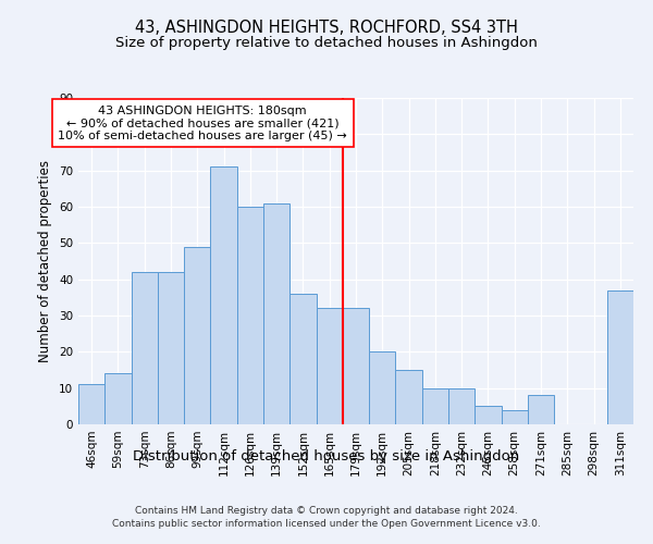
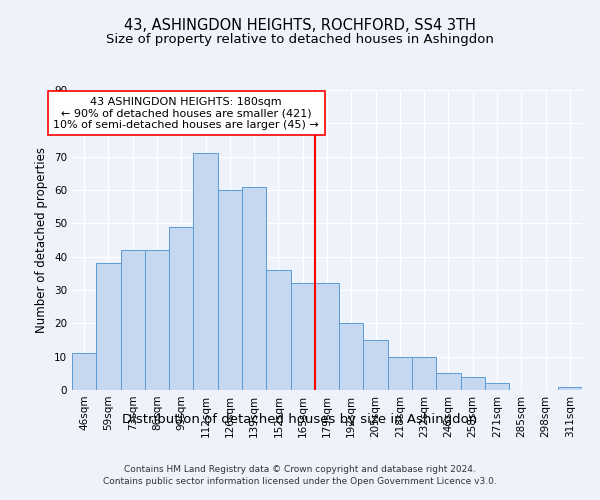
59sqm: 14 -> 38
271sqm: 8 -> 2
311sqm: 37 -> 1
